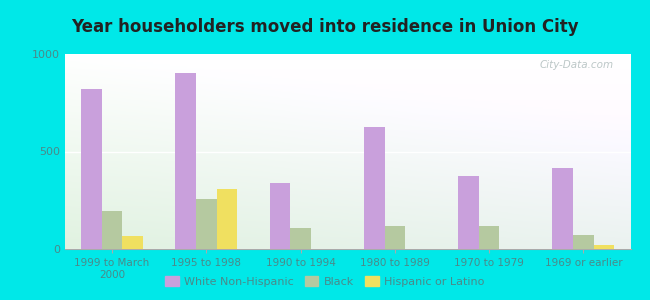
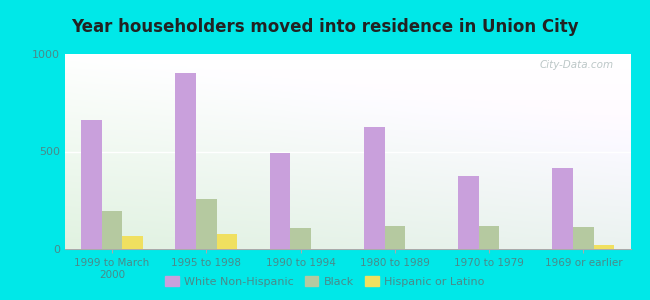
White Non-Hispanic/1999 to March 2000: 820 -> 660
Hispanic or Latino/1995 to 1998: 310 -> 80
White Non-Hispanic/1990 to 1994: 340 -> 490
Black/1969 or earlier: 70 -> 120
